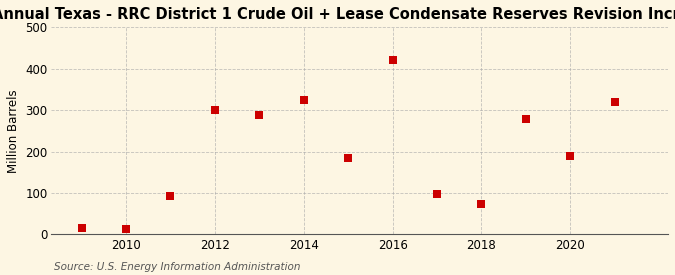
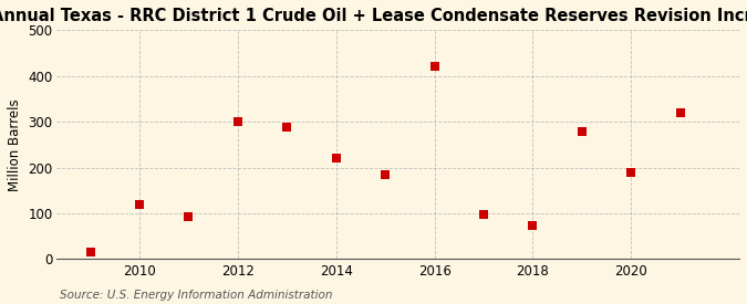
2010: 12 -> 120
2014: 325 -> 220
